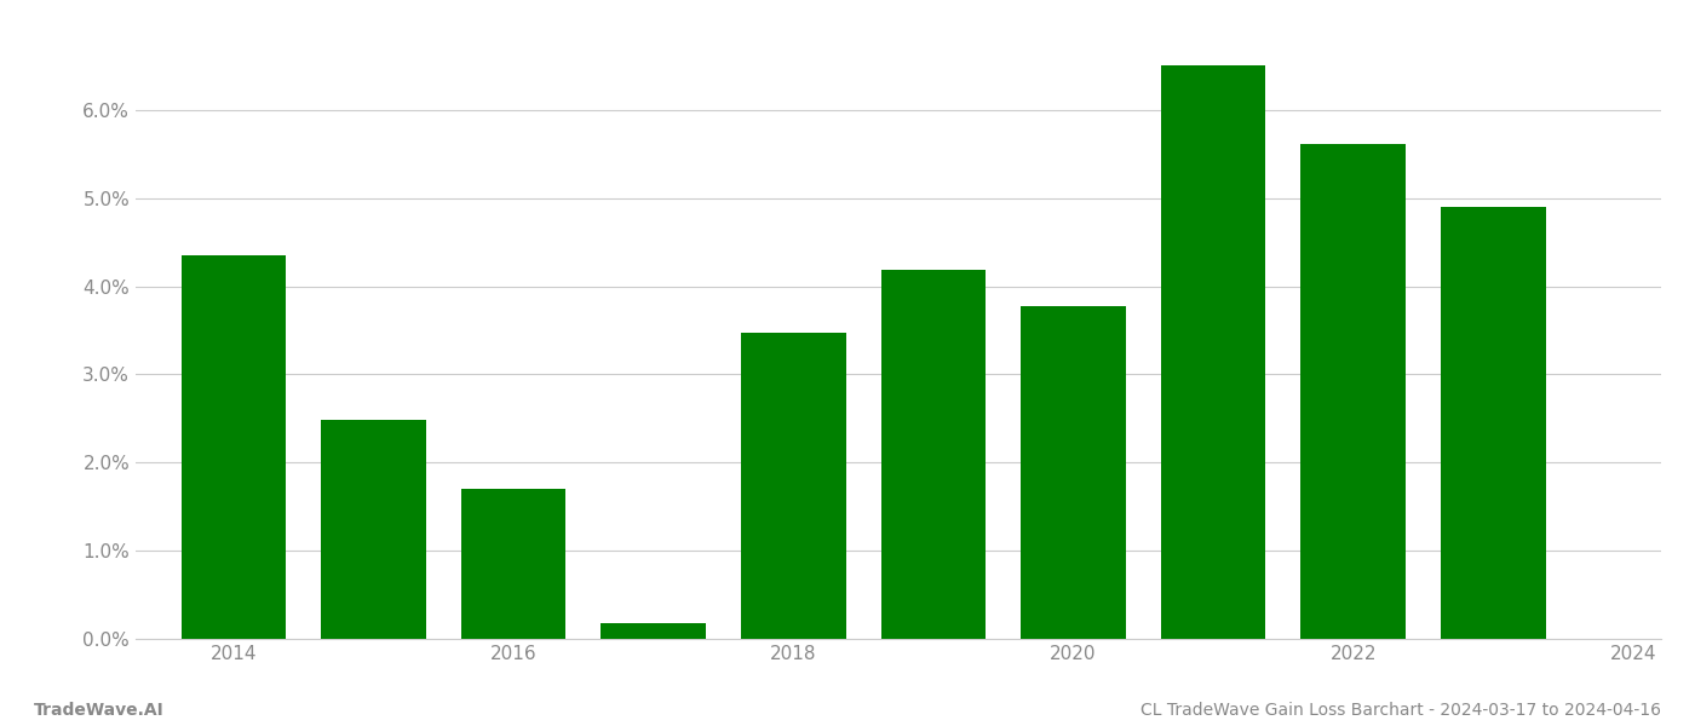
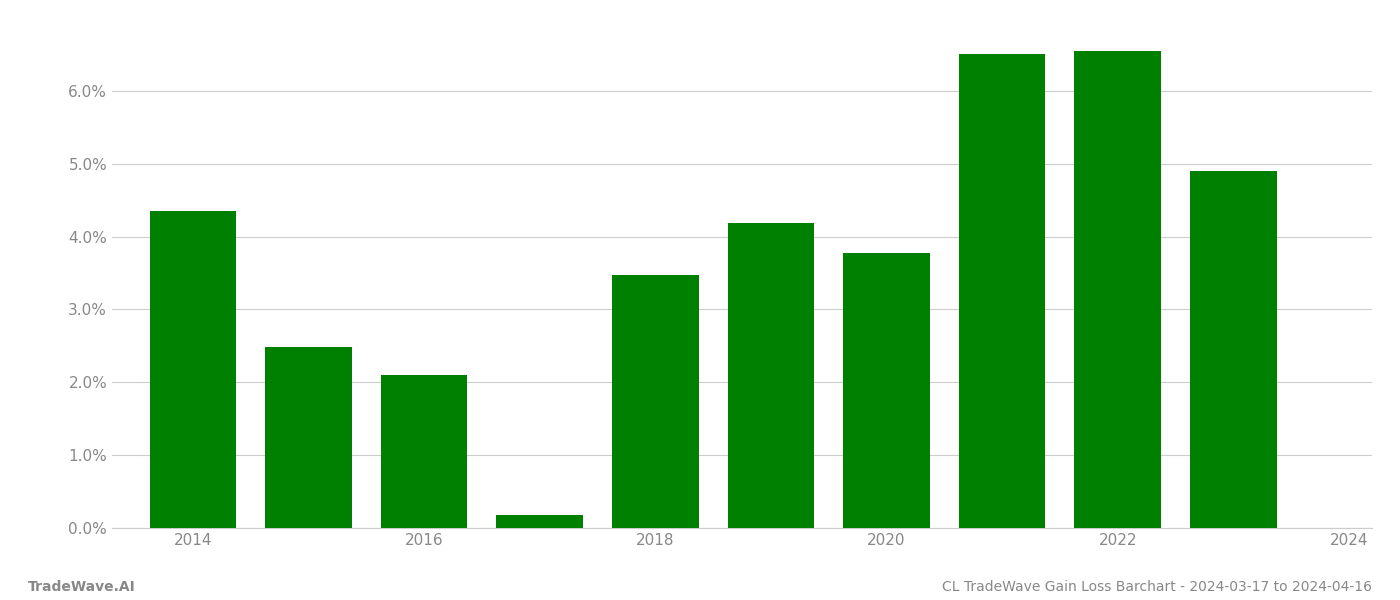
2016: 1.70% -> 2.10%
2022: 5.62% -> 6.55%
